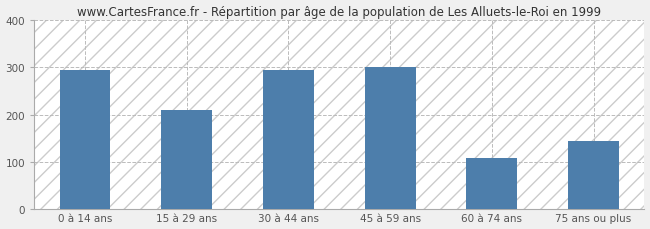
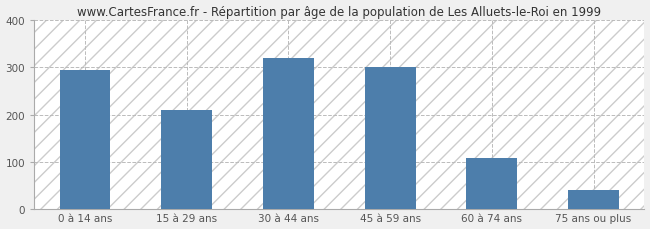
30 à 44 ans: 295 -> 320
75 ans ou plus: 145 -> 40
